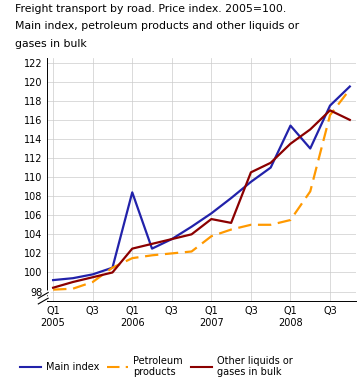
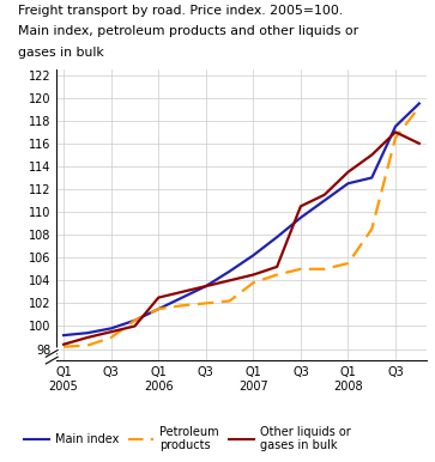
Main index/Q1 2006: 108.4 -> 101.5
Other liquids or gases in bulk/Q1 2007: 105.6 -> 104.5
Main index/Q1 2008: 115.4 -> 112.5
